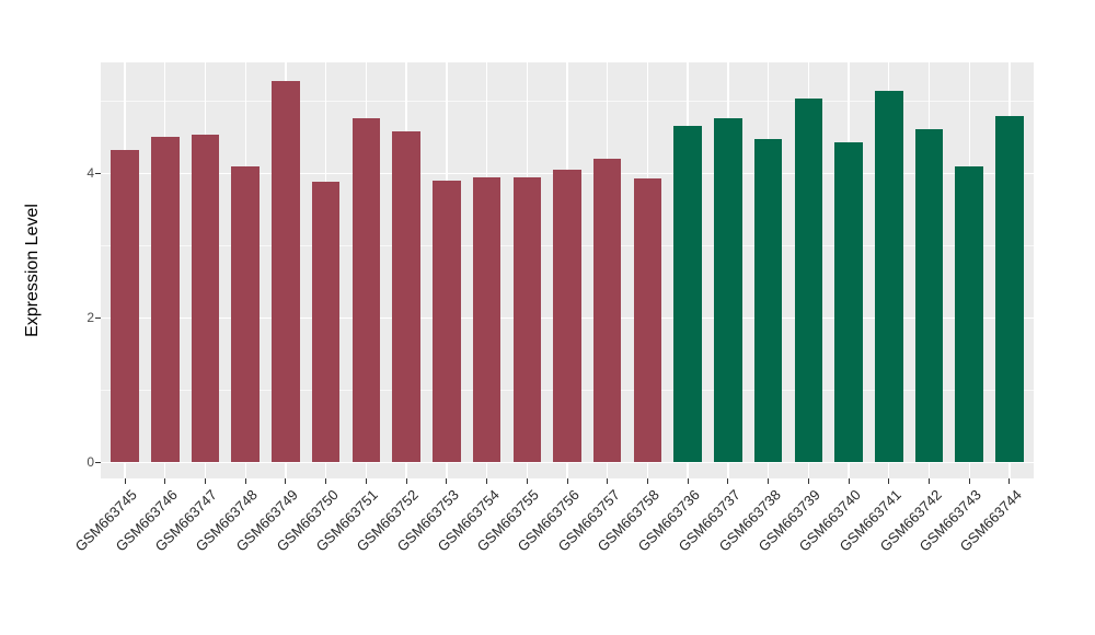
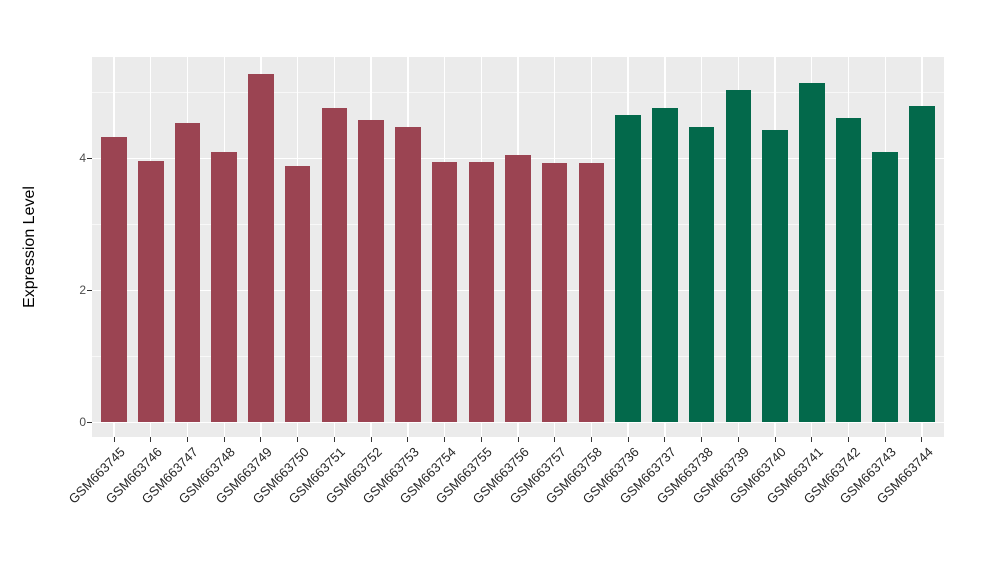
GSM663746: 4.5 -> 4.0
GSM663753: 3.9 -> 4.5
GSM663757: 4.2 -> 3.9
